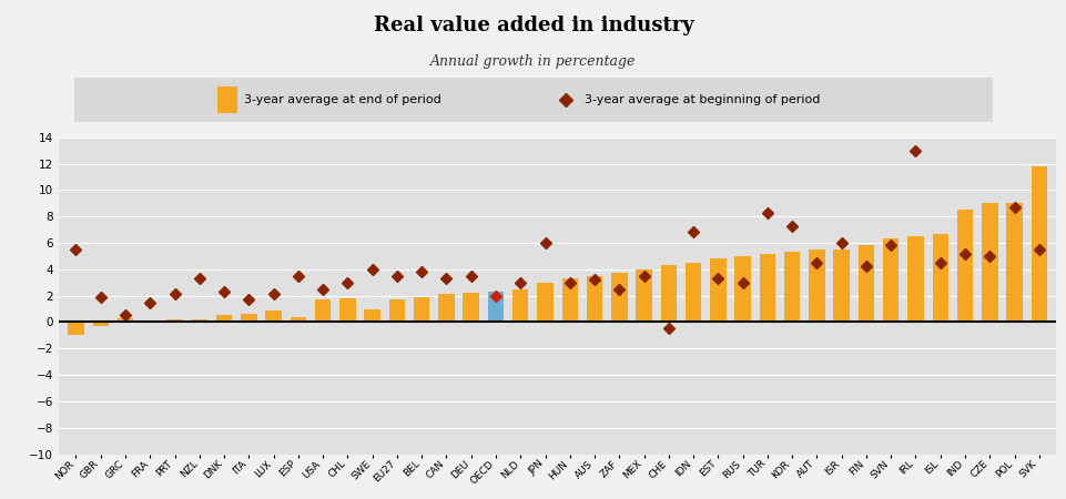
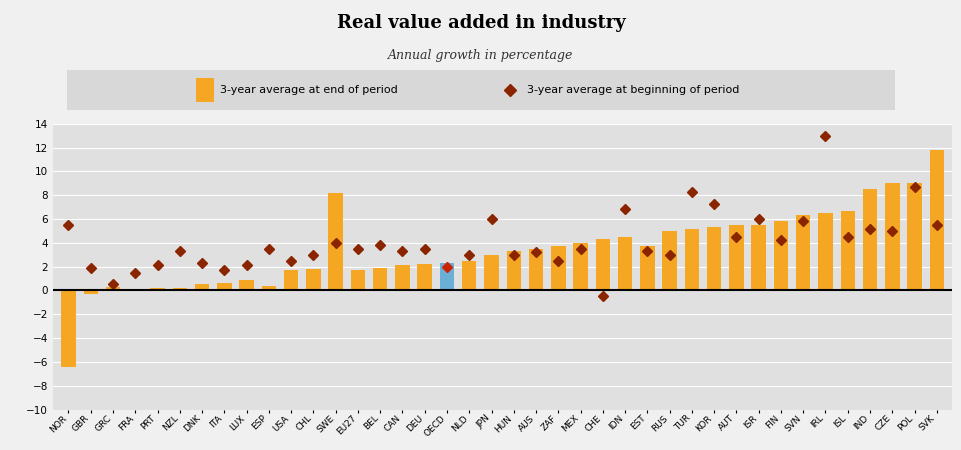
NOR: -1.0 -> -6.4
SWE: 1.0 -> 8.2
EST: 4.8 -> 3.7
